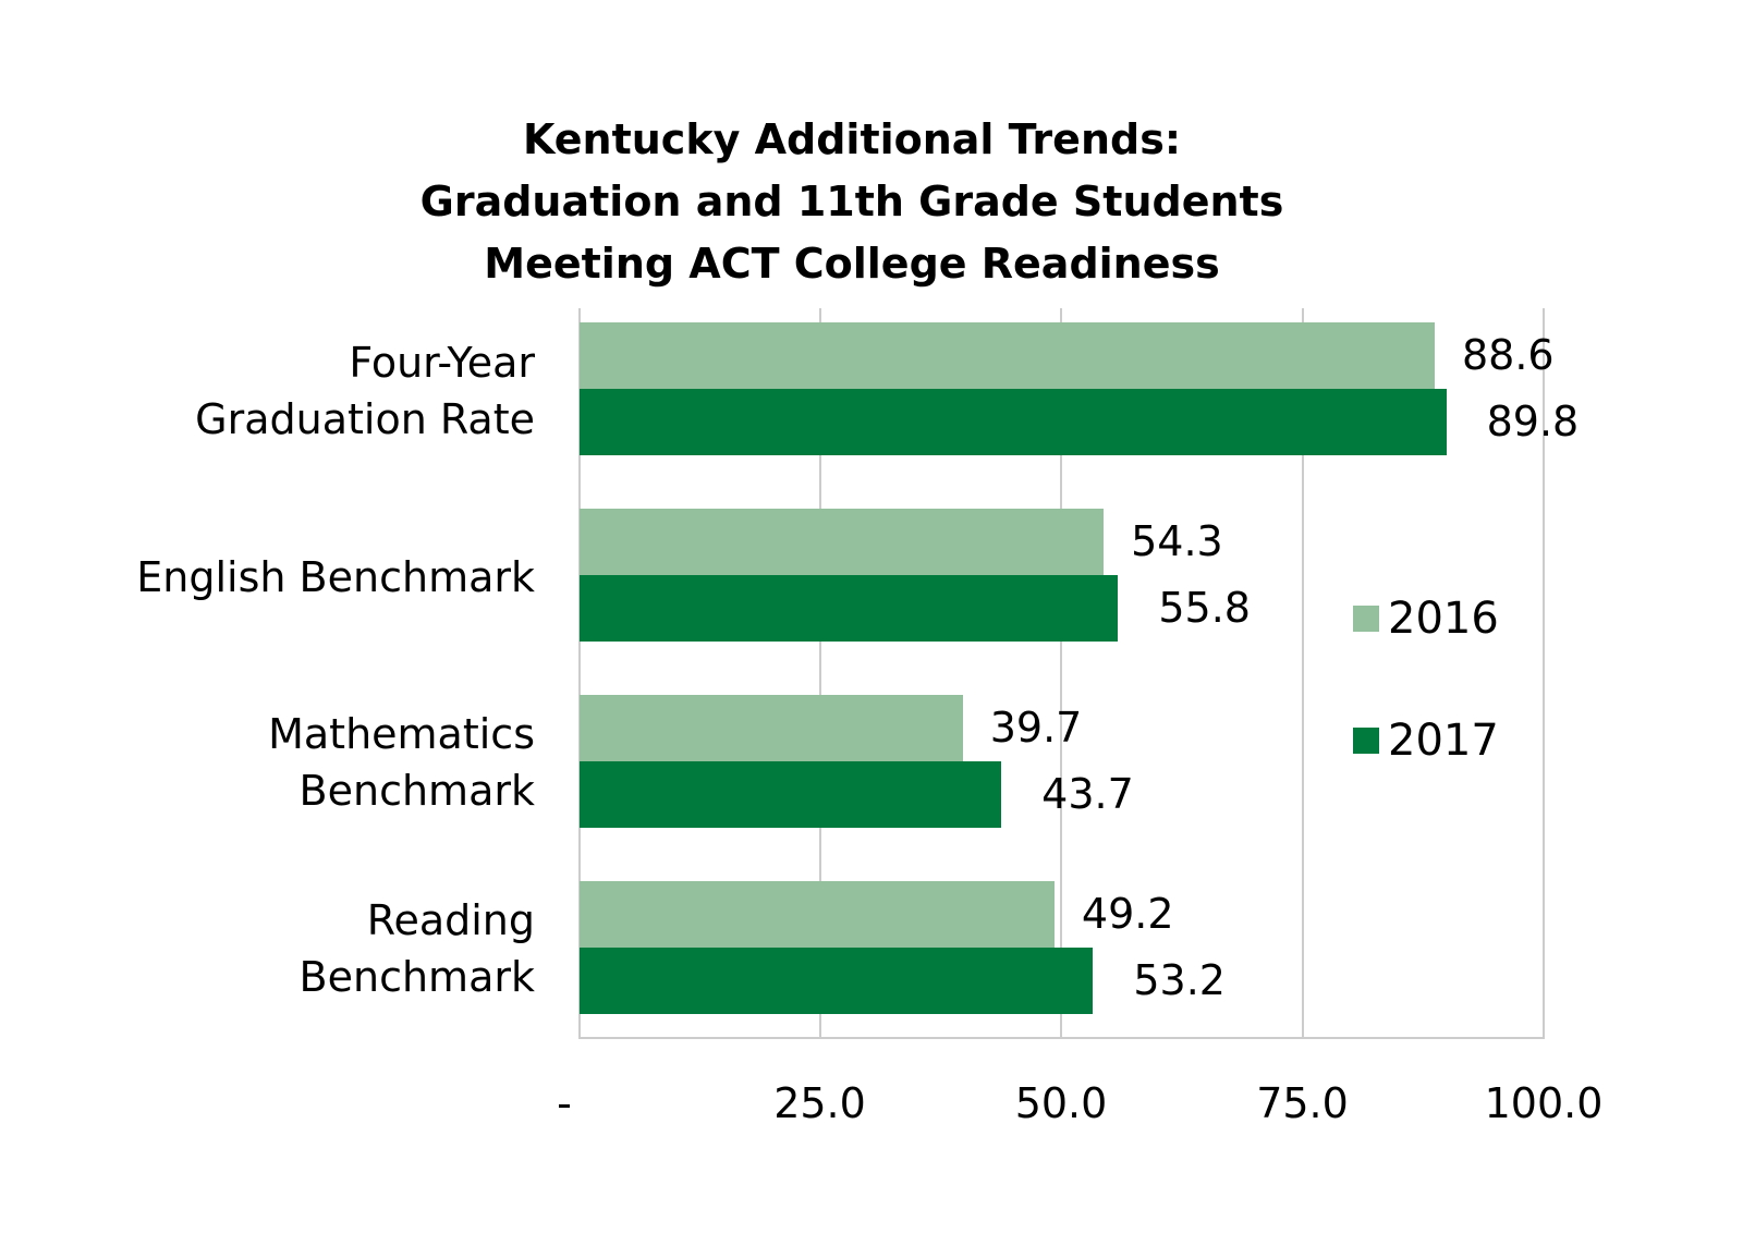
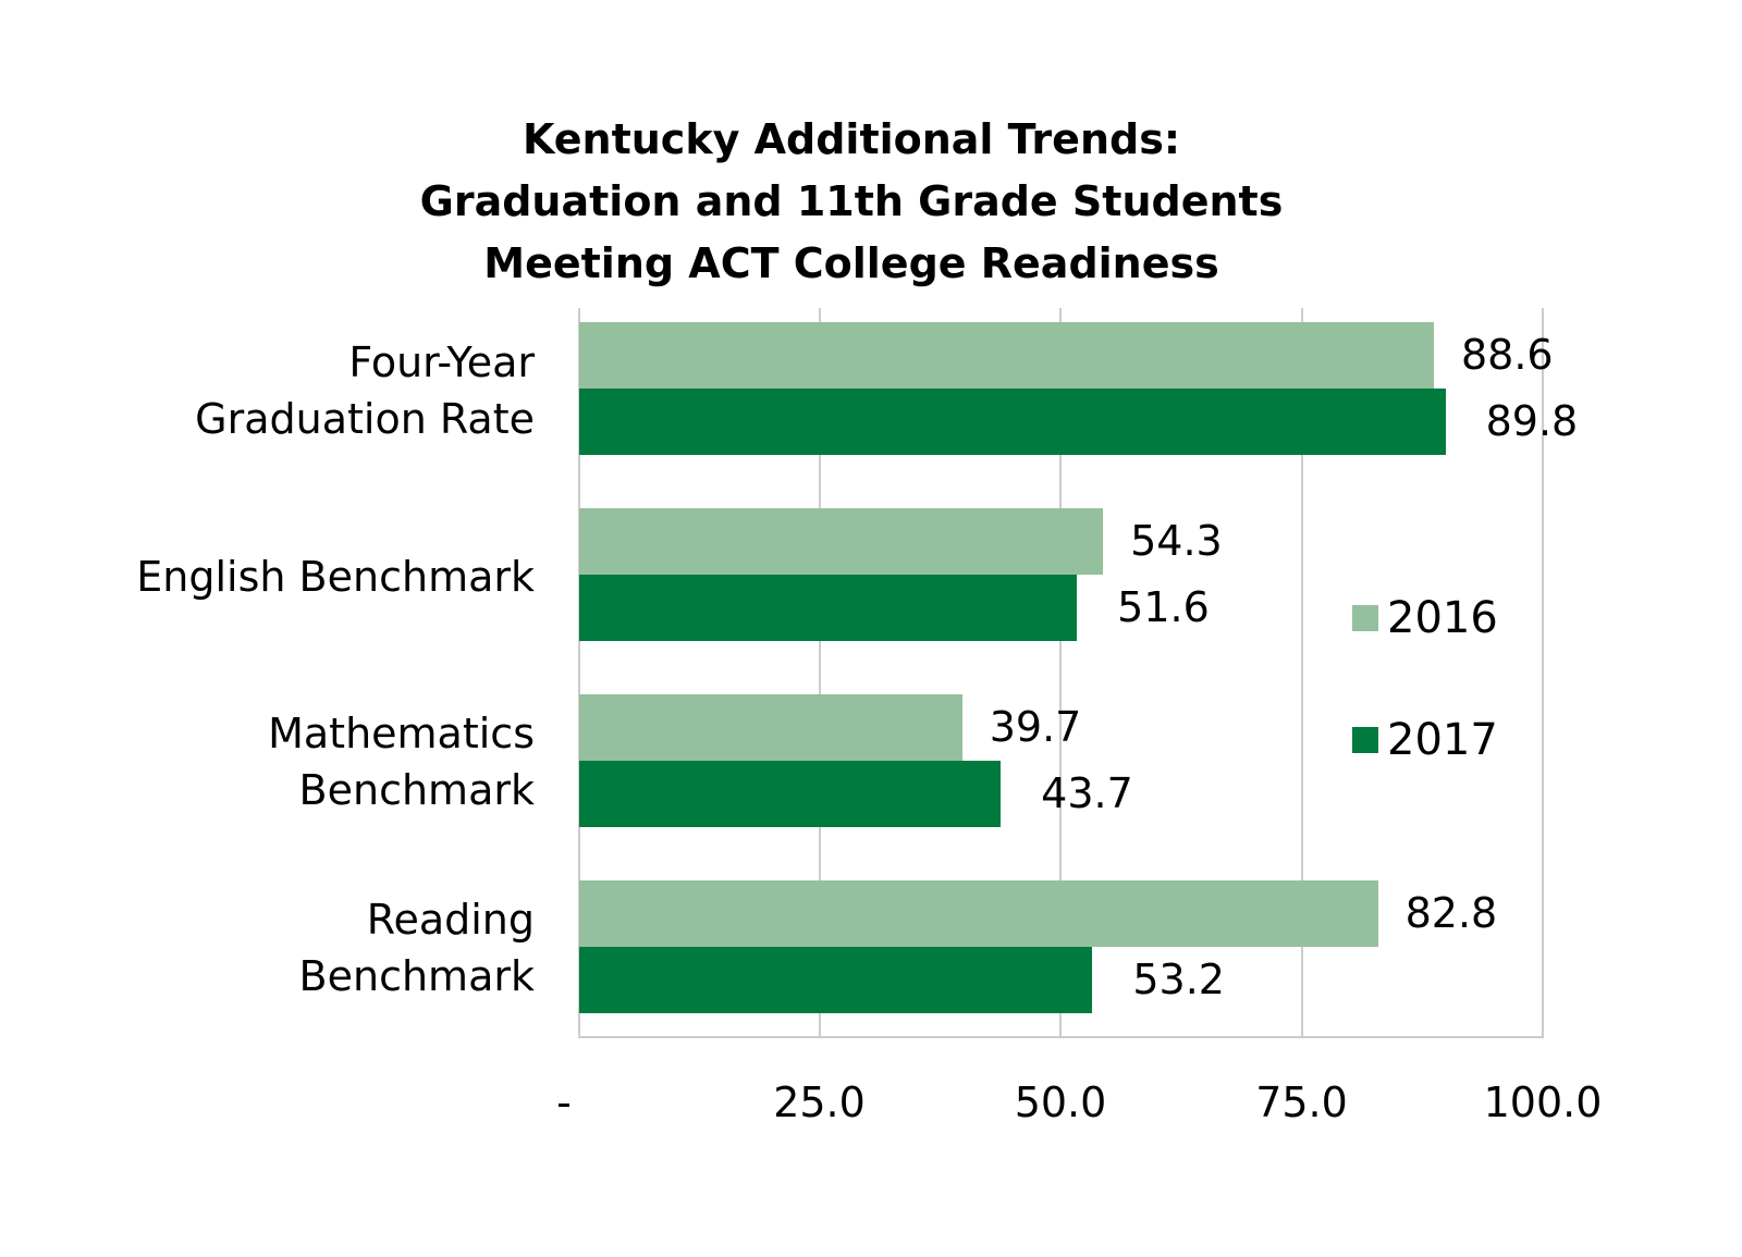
2017/English Benchmark: 55.8 -> 51.6
2016/Reading Benchmark: 49.2 -> 82.8
